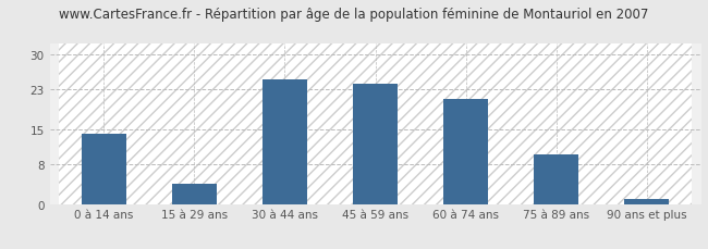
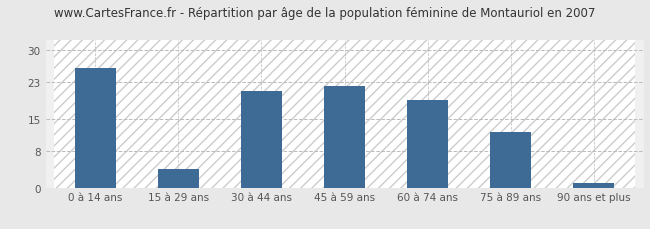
0 à 14 ans: 14 -> 26
30 à 44 ans: 25 -> 21
45 à 59 ans: 24 -> 22
60 à 74 ans: 21 -> 19
75 à 89 ans: 10 -> 12
